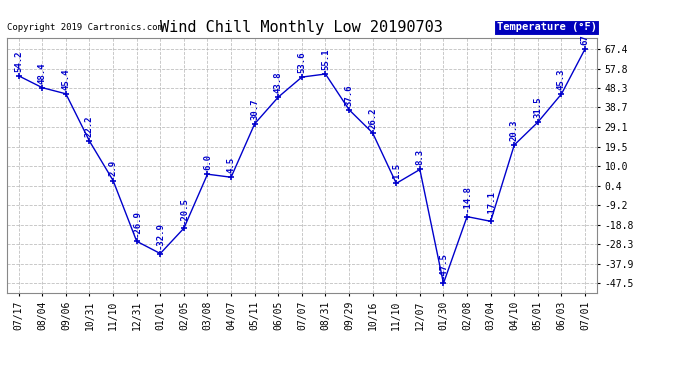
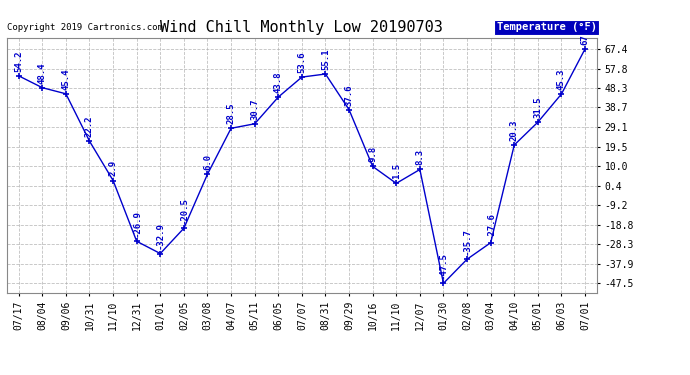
04/07: 4.5 -> 28.5
10/16: 26.2 -> 9.8
02/08: -14.8 -> -35.7
03/04: -17.1 -> -27.6
